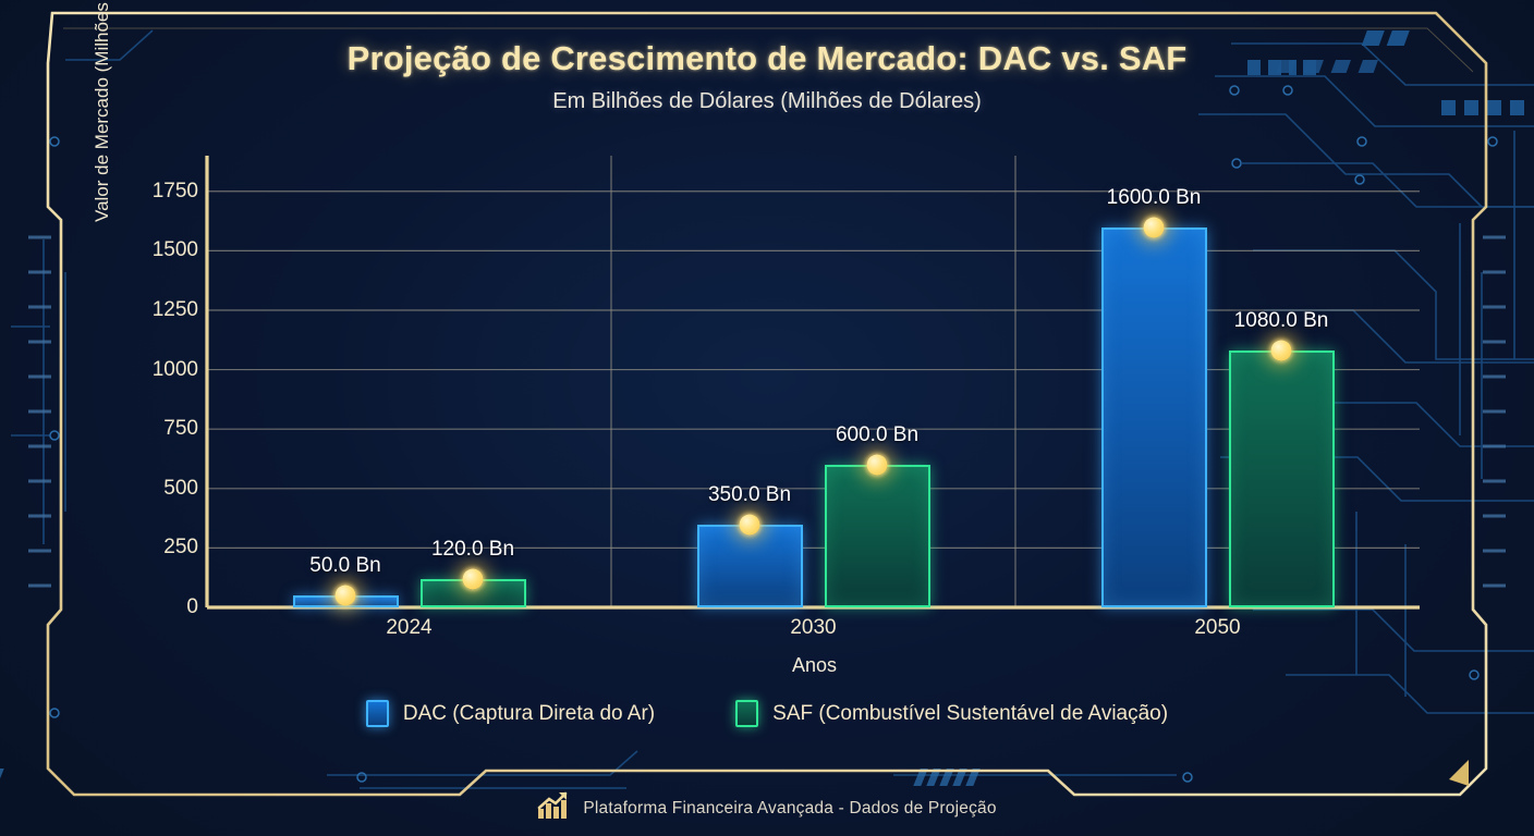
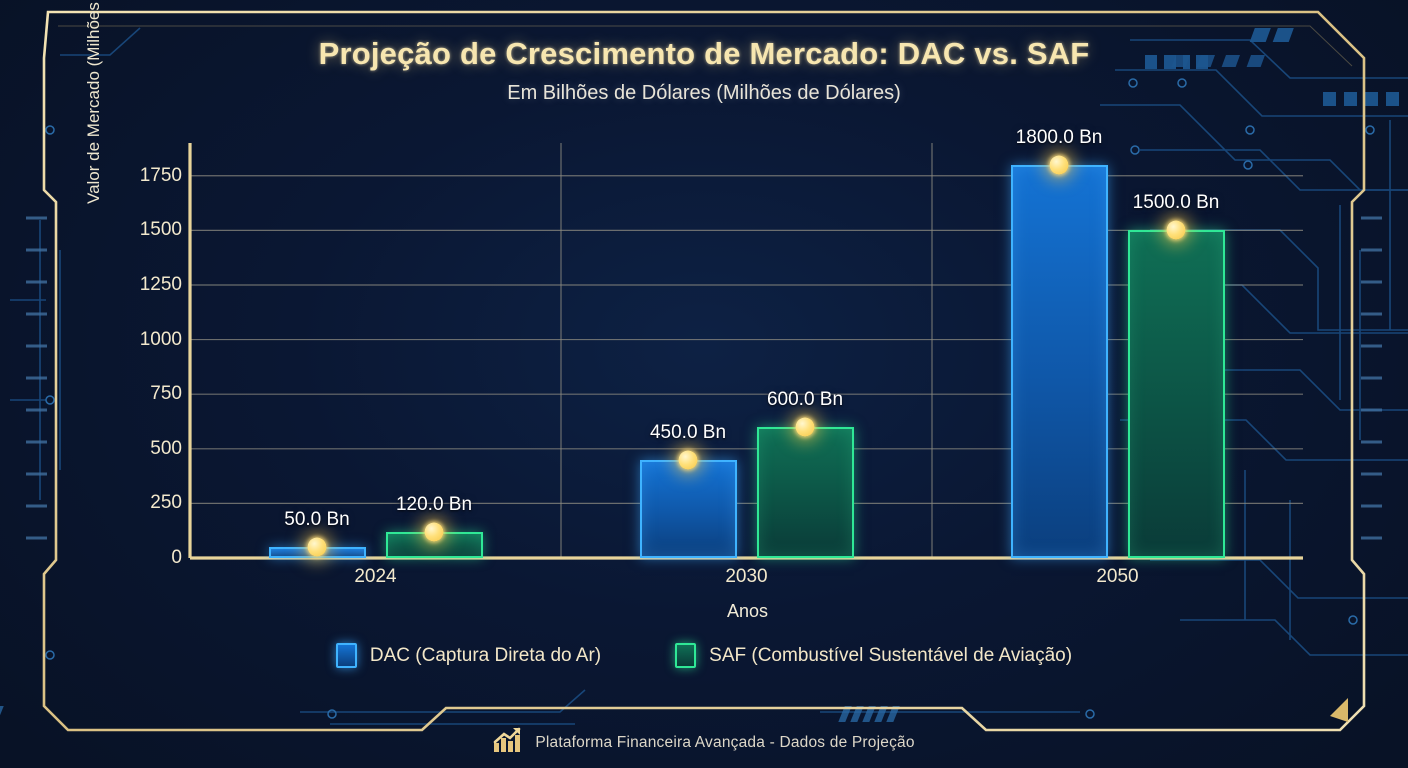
DAC (Captura Direta do Ar)/2030: 350.0 -> 450.0
DAC (Captura Direta do Ar)/2050: 1600.0 -> 1800.0
SAF (Combustível Sustentável de Aviação)/2050: 1080.0 -> 1500.0
